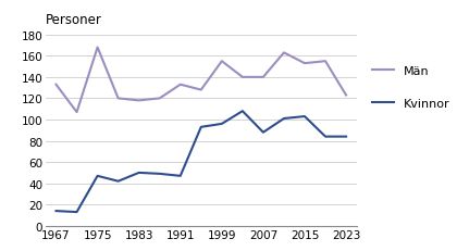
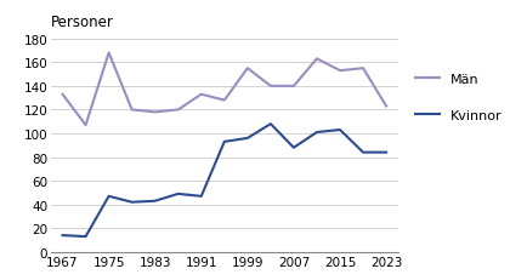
Kvinnor/1983: 50 -> 43
